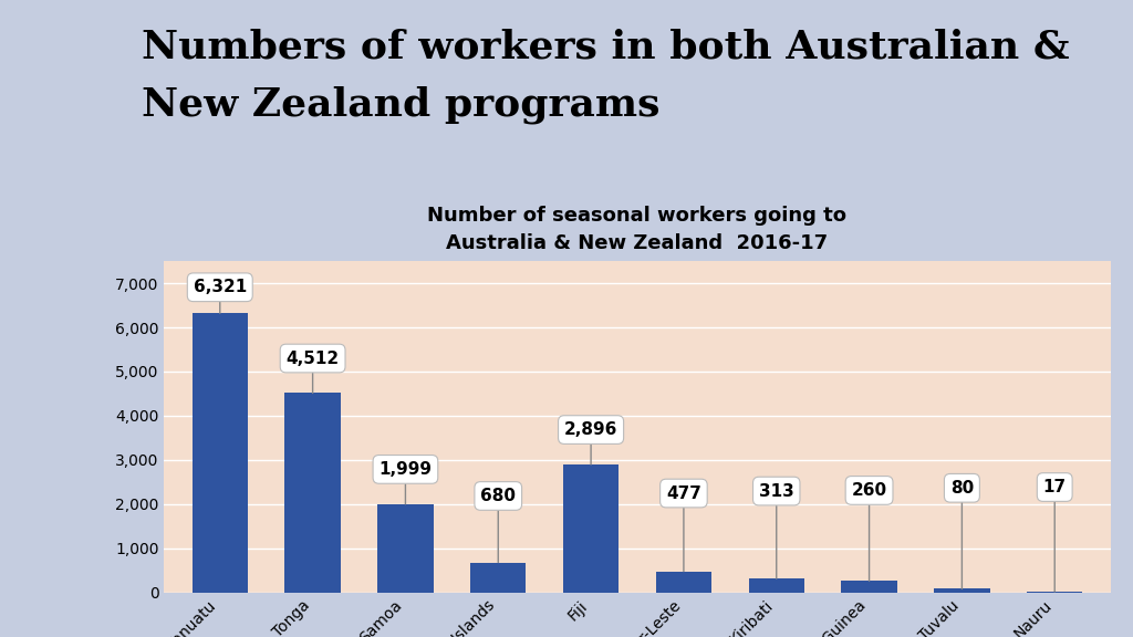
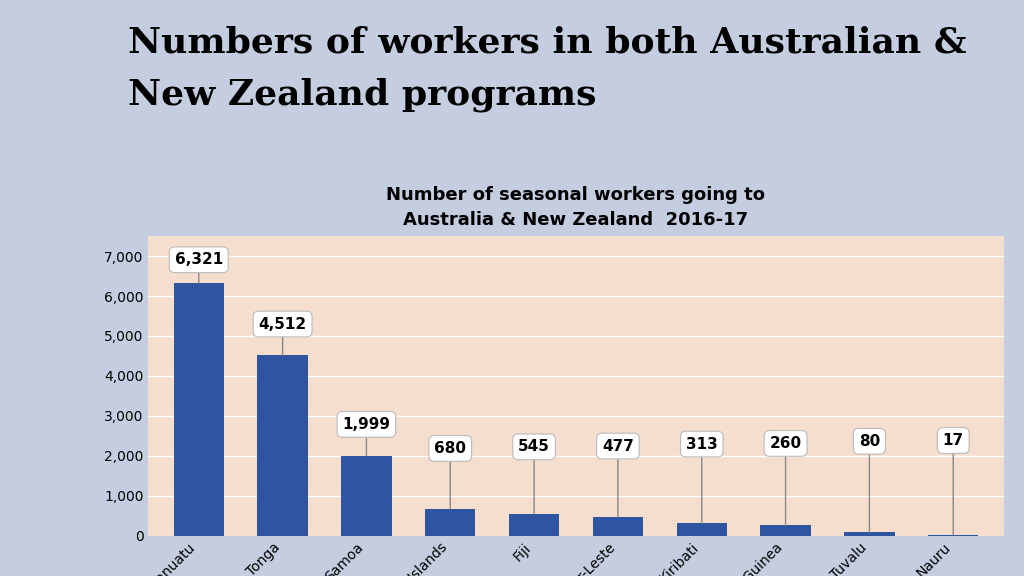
Fiji: 2,896 -> 545
